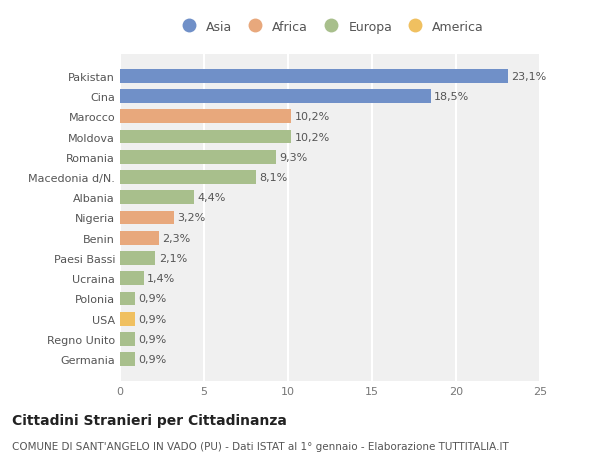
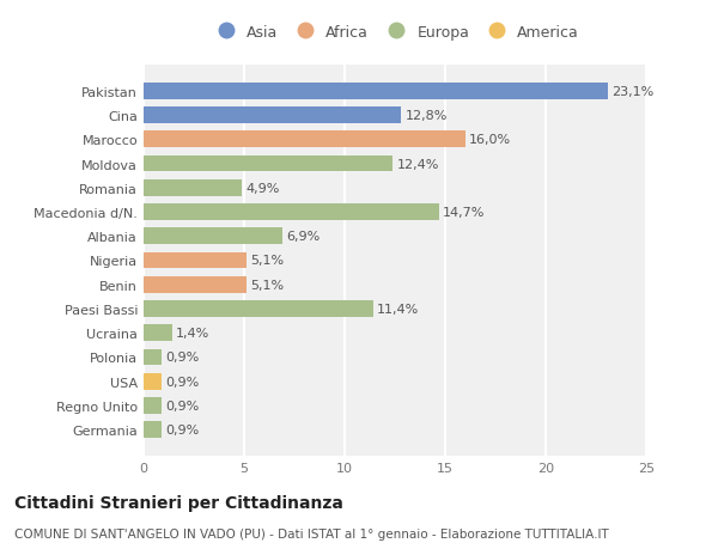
Cina: 18,5% -> 12,8%
Marocco: 10,2% -> 16,0%
Moldova: 10,2% -> 12,4%
Romania: 9,3% -> 4,9%
Macedonia d/N.: 8,1% -> 14,7%
Albania: 4,4% -> 6,9%
Nigeria: 3,2% -> 5,1%
Benin: 2,3% -> 5,1%
Paesi Bassi: 2,1% -> 11,4%
